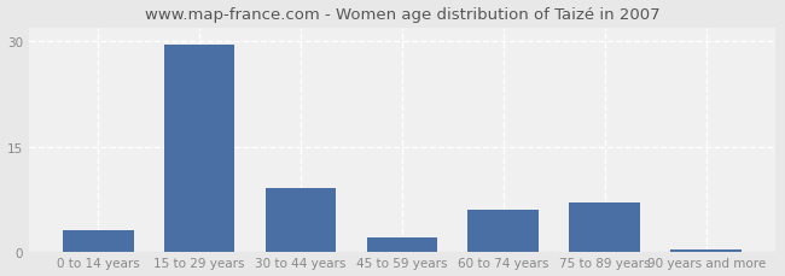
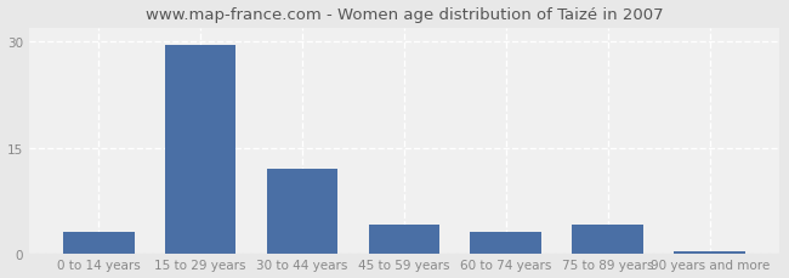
30 to 44 years: 9.0 -> 12.0
45 to 59 years: 2.0 -> 4.0
60 to 74 years: 6.0 -> 3.0
75 to 89 years: 7.0 -> 4.0
